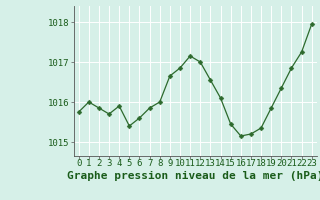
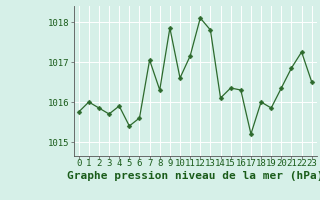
7: 1015.85 -> 1017.05
8: 1016.00 -> 1016.30
9: 1016.65 -> 1017.85
10: 1016.85 -> 1016.60
12: 1017.00 -> 1018.10
13: 1016.55 -> 1017.80
15: 1015.45 -> 1016.35
16: 1015.15 -> 1016.30
18: 1015.35 -> 1016.00
23: 1017.95 -> 1016.50
